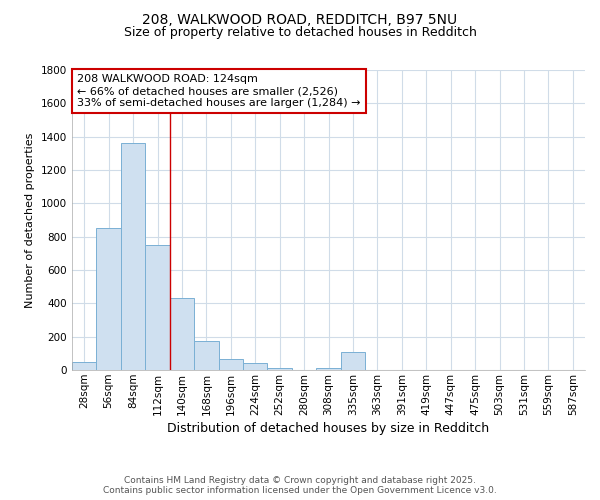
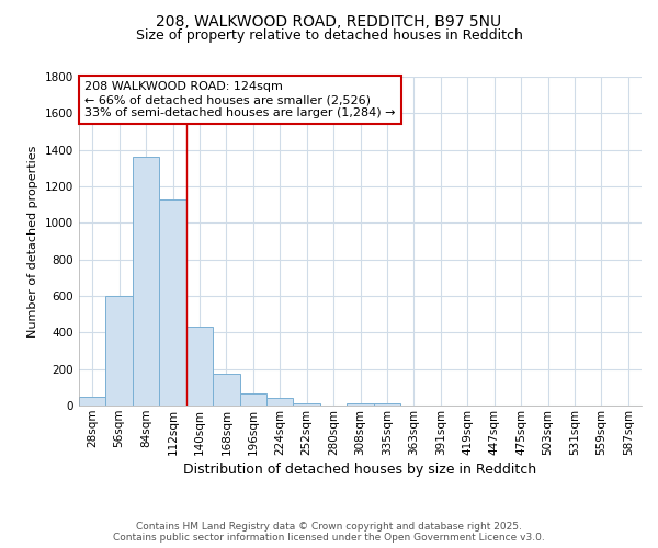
56sqm: 850 -> 600
112sqm: 750 -> 1130
335sqm: 110 -> 10
